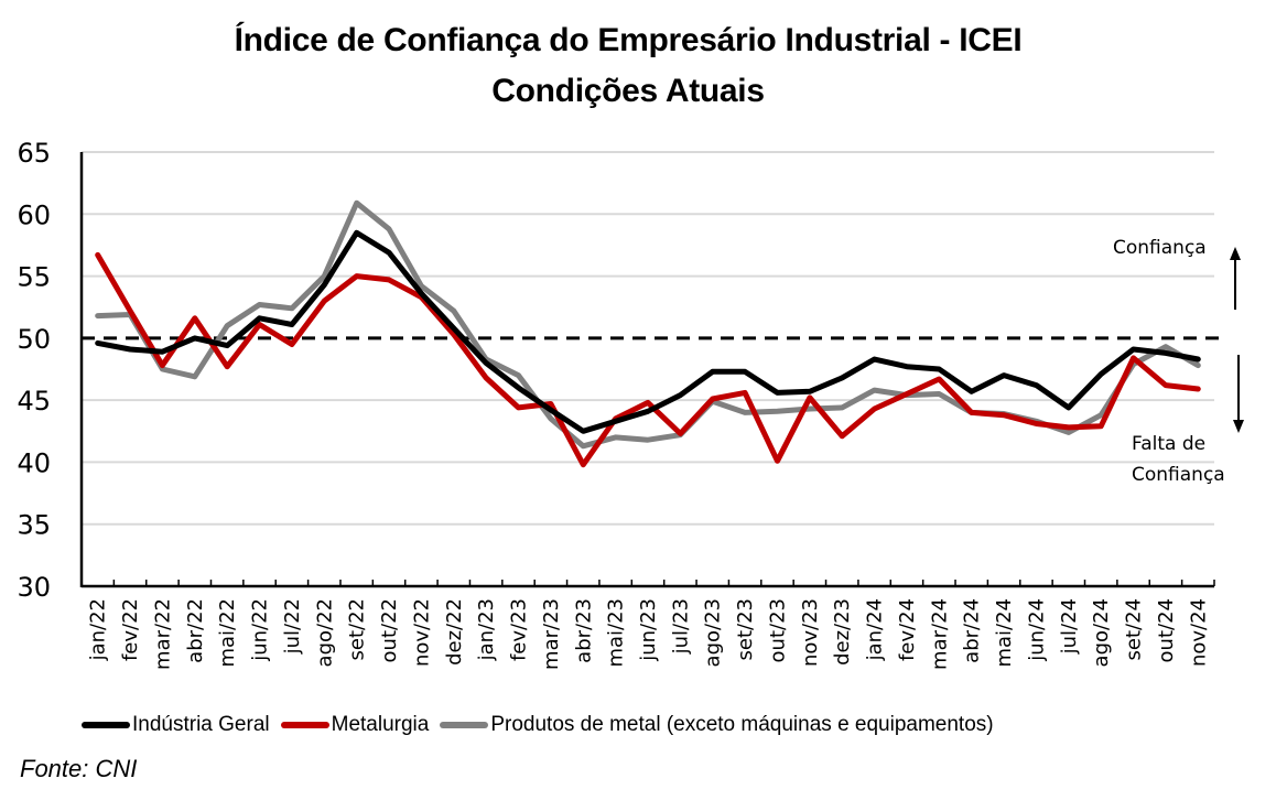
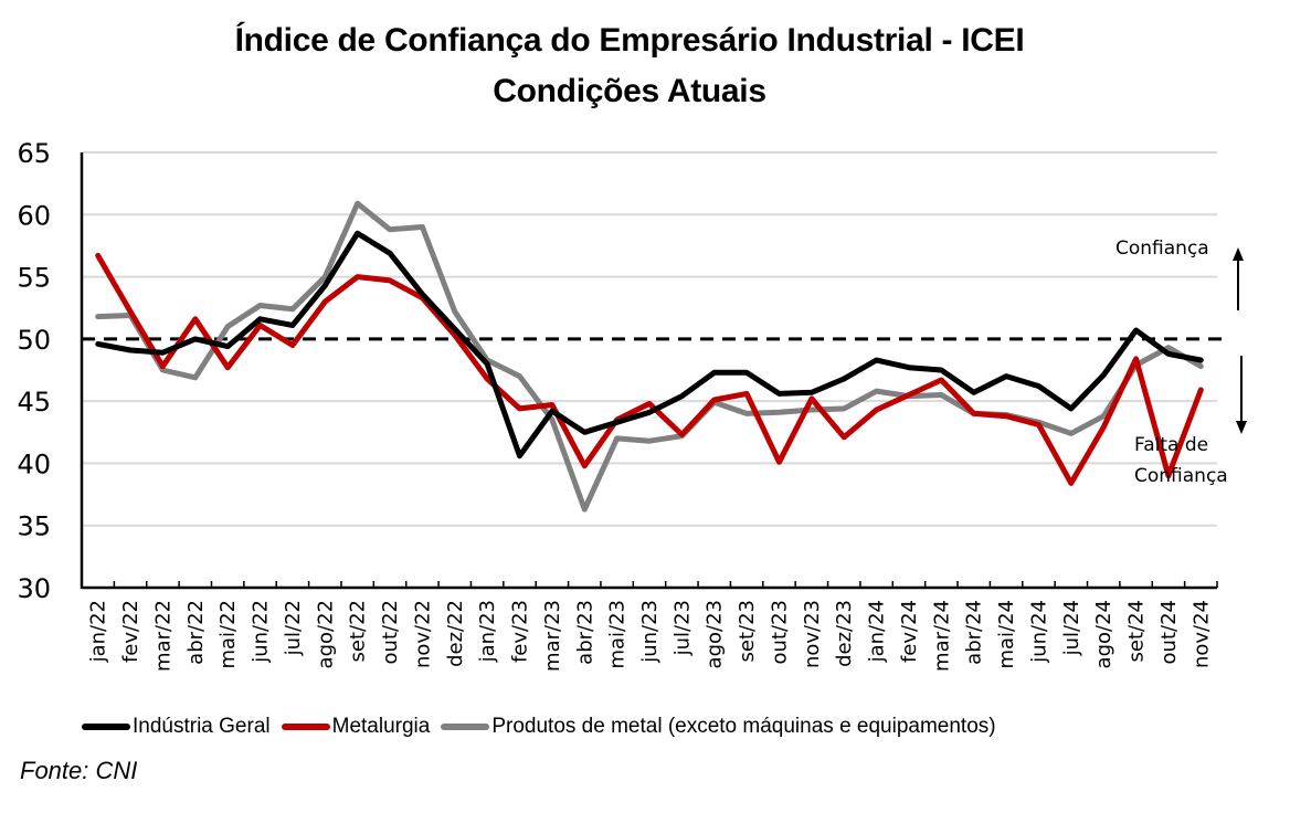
Produtos de metal (exceto máquinas e equipamentos)/nov/22: 54.2 -> 59.0
Indústria Geral/fev/23: 46.0 -> 40.6
Produtos de metal (exceto máquinas e equipamentos)/abr/23: 41.3 -> 36.3
Metalurgia/jul/24: 42.8 -> 38.4
Indústria Geral/set/24: 49.1 -> 50.7
Metalurgia/out/24: 46.2 -> 39.0
